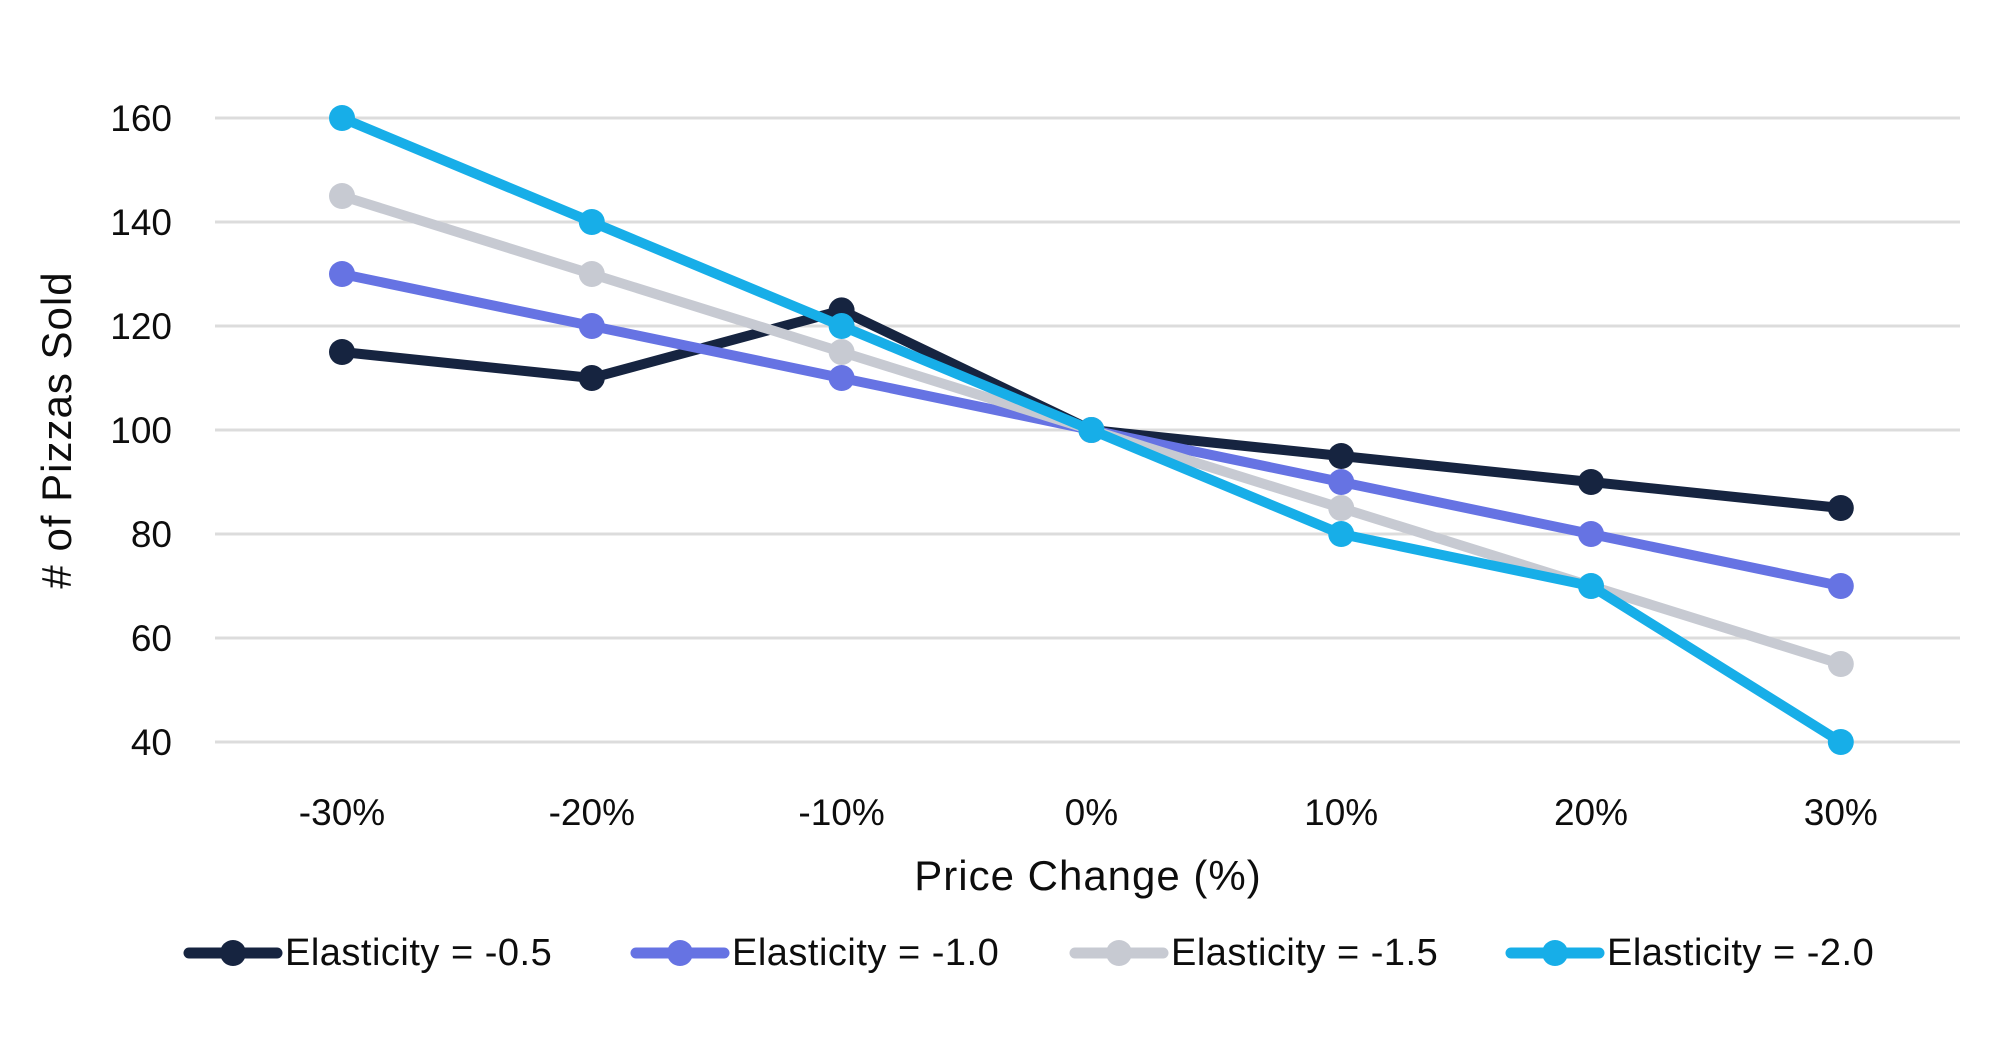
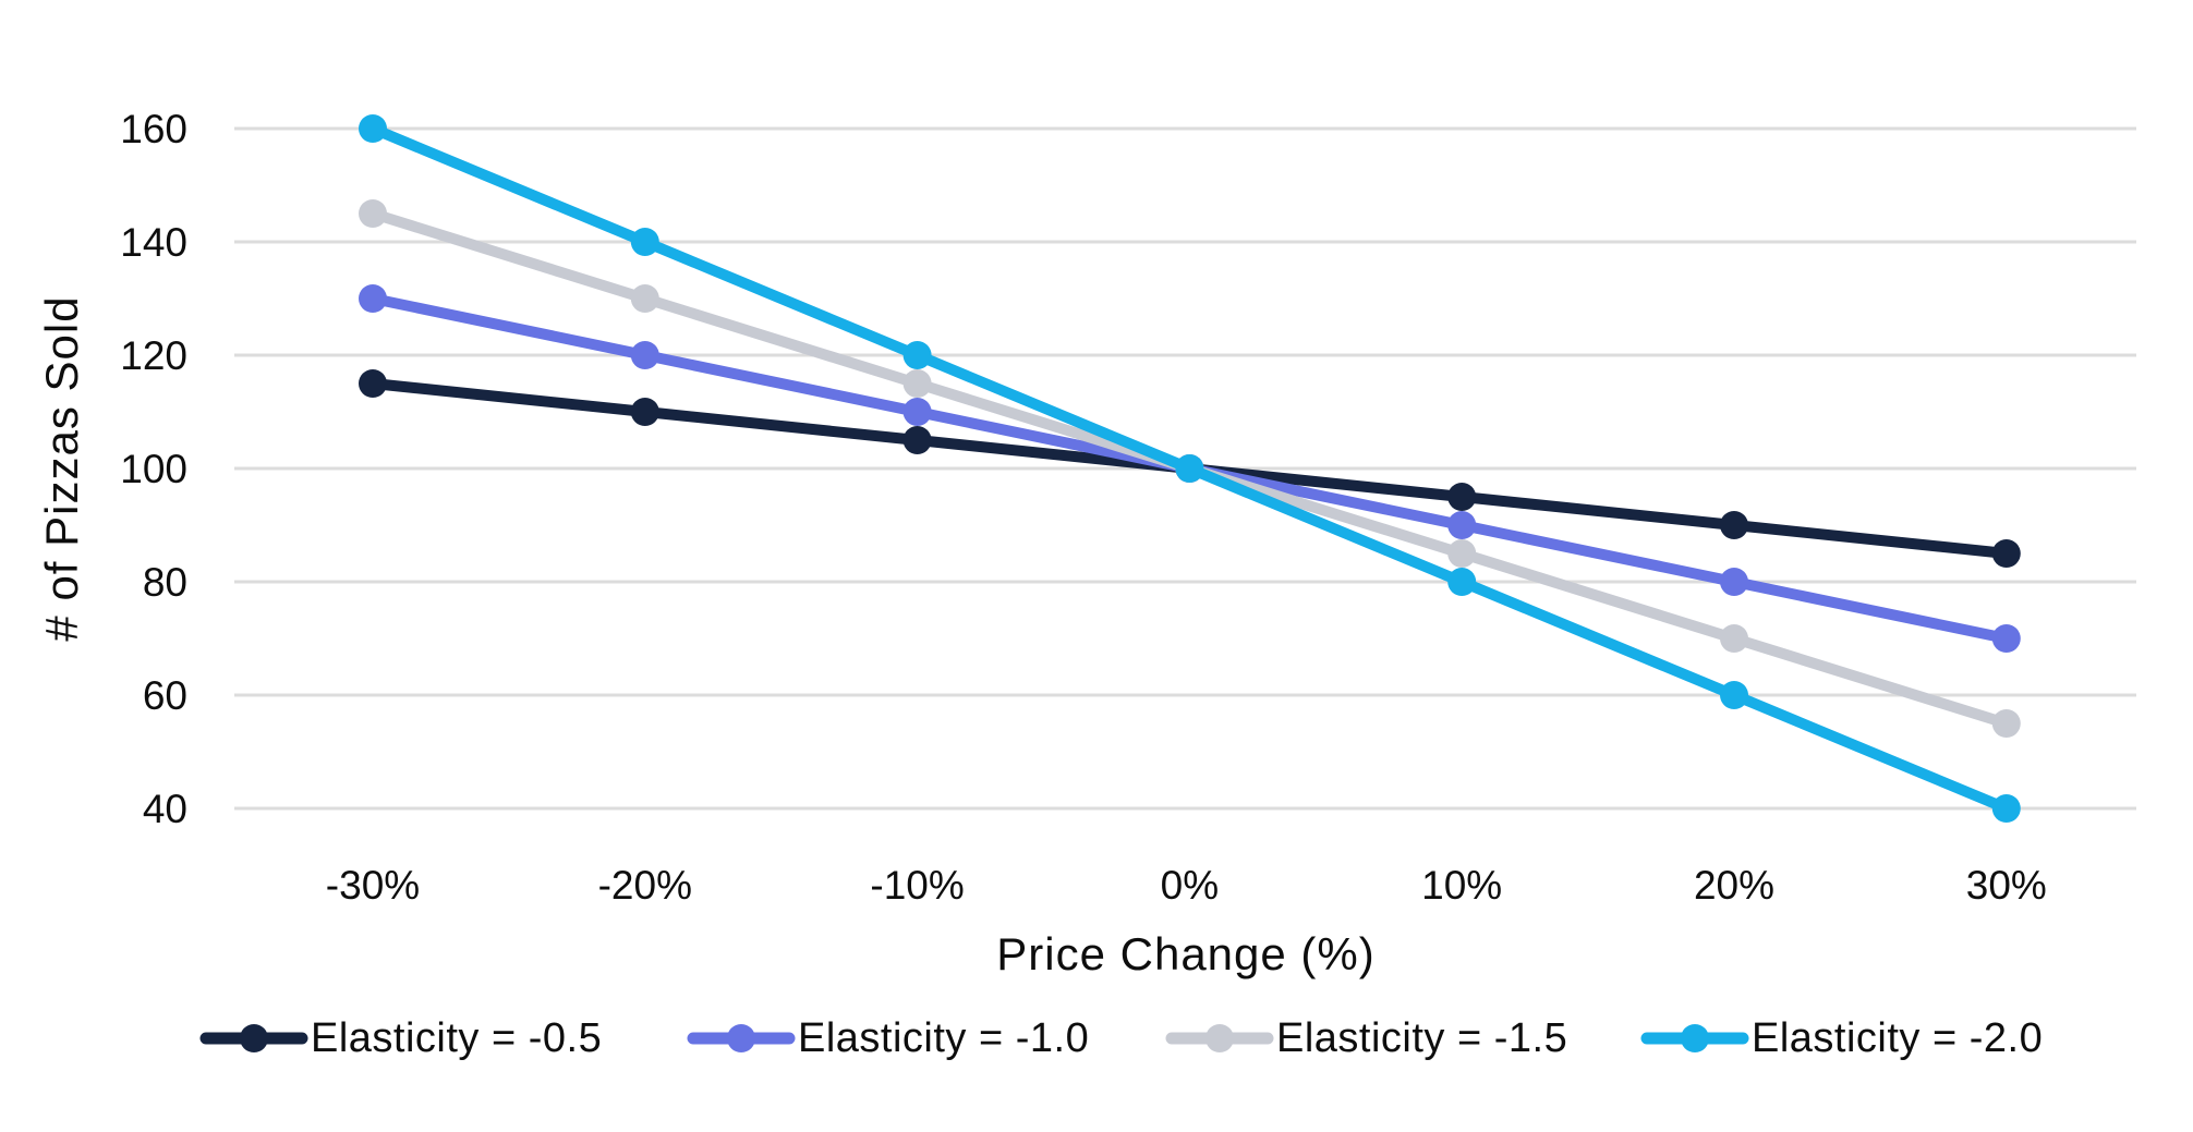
Elasticity = -0.5/-10%: 123 -> 105
Elasticity = -2.0/20%: 70 -> 60
